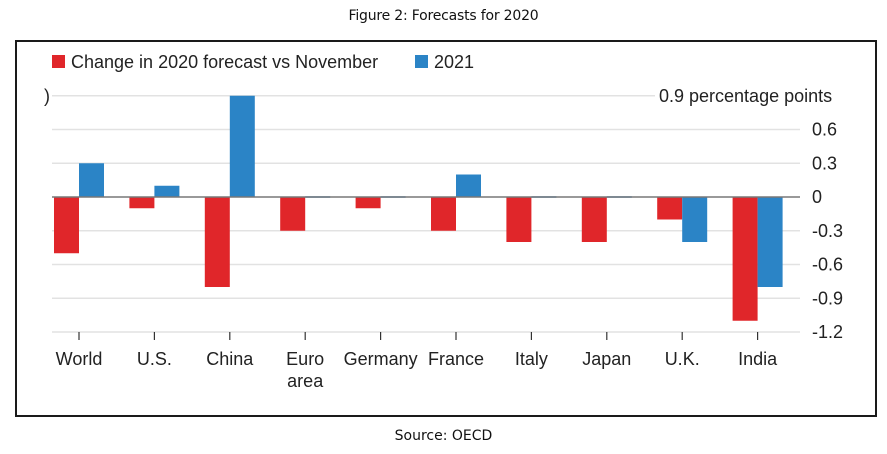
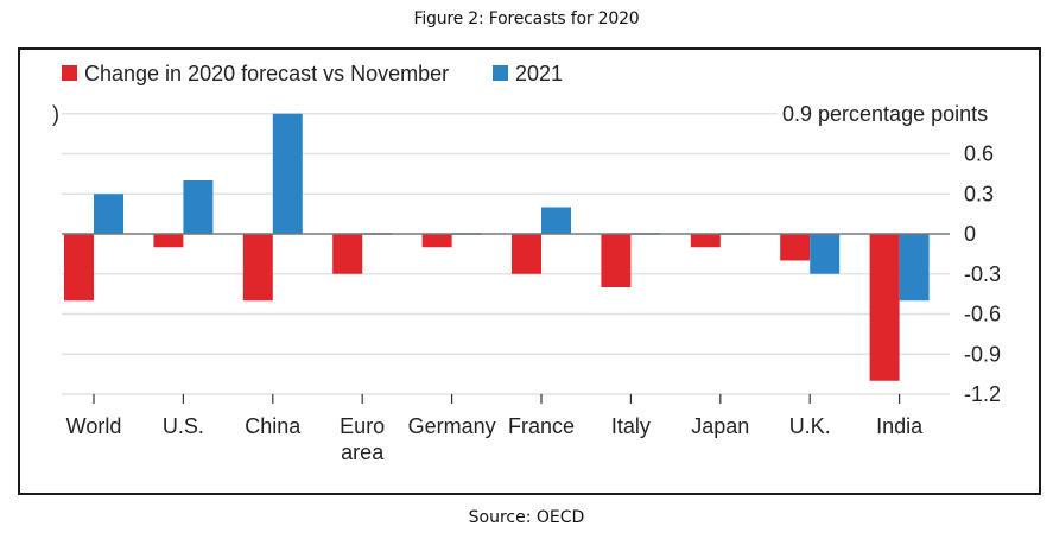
2021/U.S.: 0.1 -> 0.4
Change in 2020 forecast vs November/China: -0.8 -> -0.5
Change in 2020 forecast vs November/Japan: -0.4 -> -0.1
2021/U.K.: -0.4 -> -0.3
2021/India: -0.8 -> -0.5
